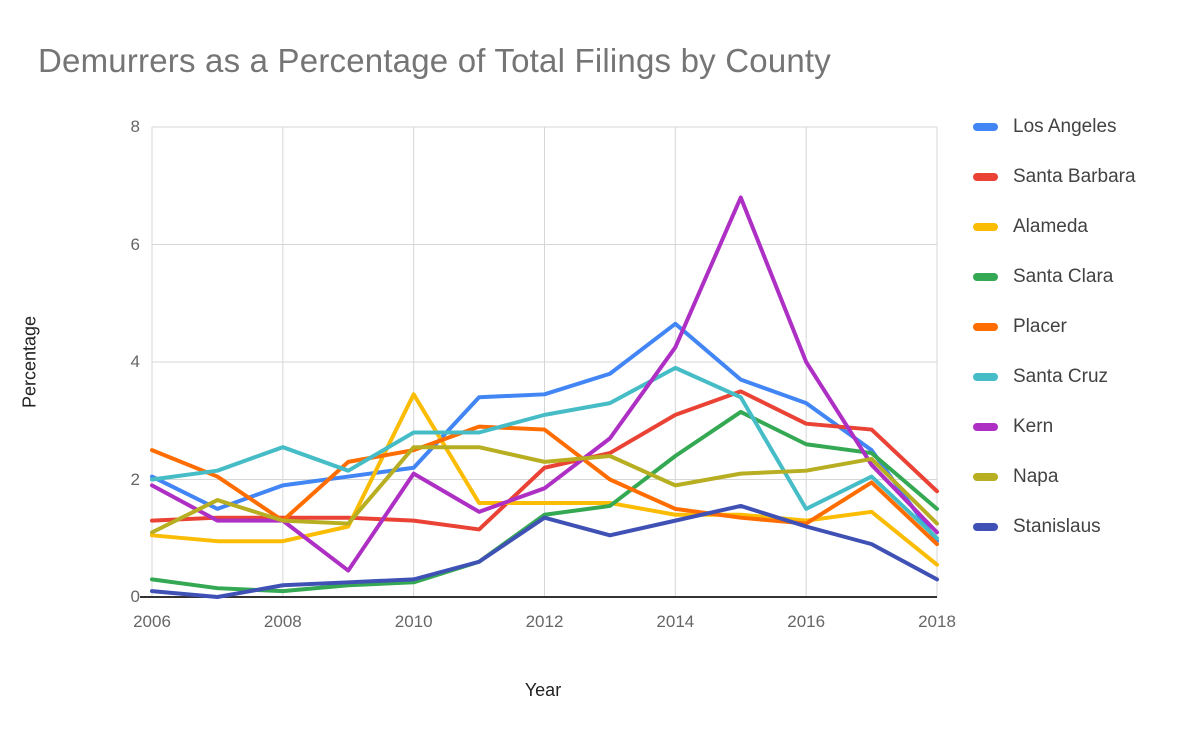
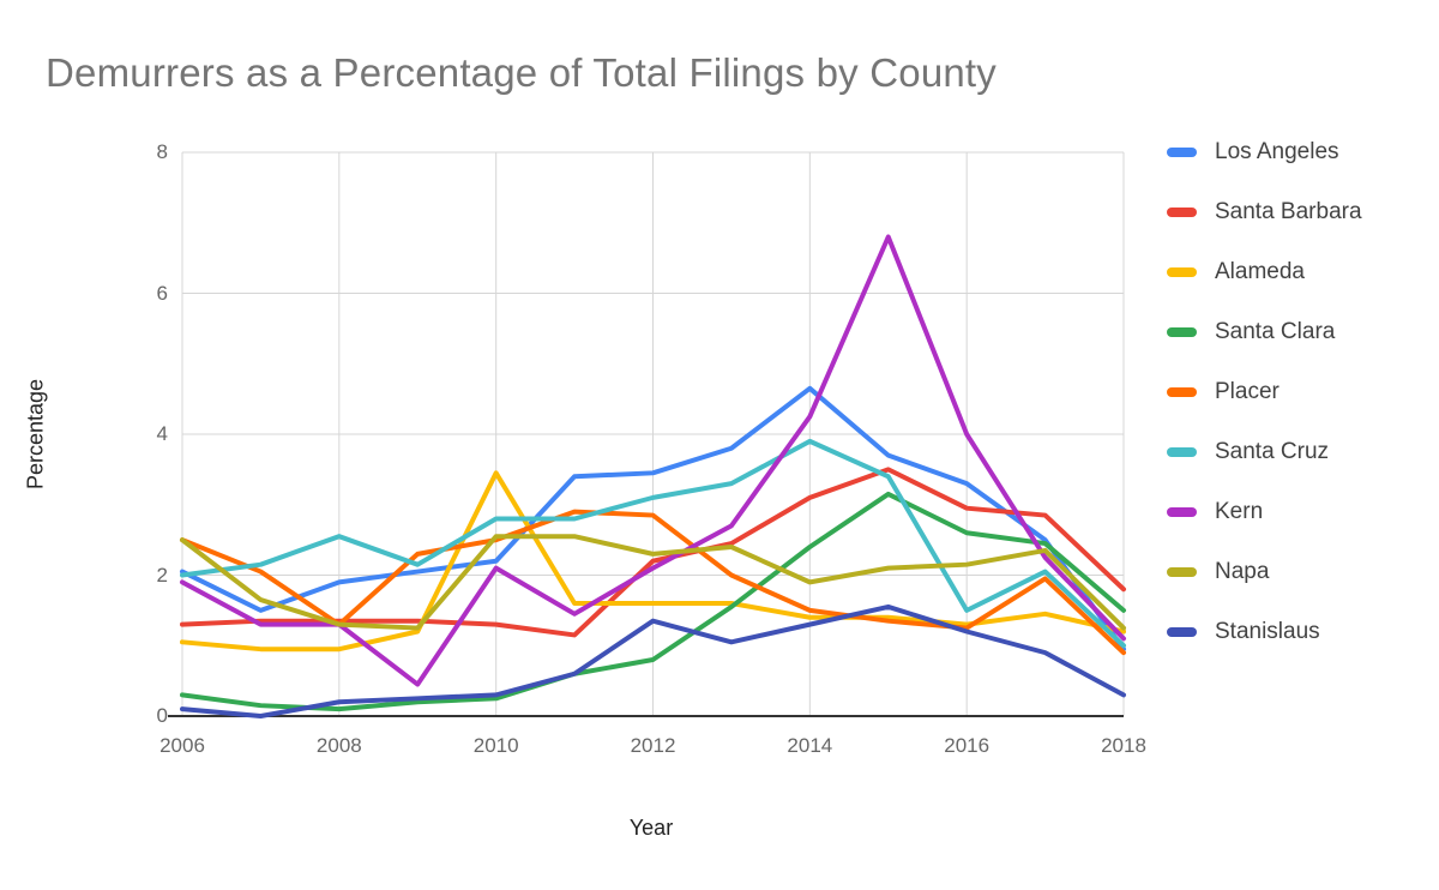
Napa/2006: 1.1 -> 2.5
Santa Clara/2012: 1.4 -> 0.8
Kern/2012: 1.9 -> 2.1
Alameda/2018: 0.6 -> 1.2
